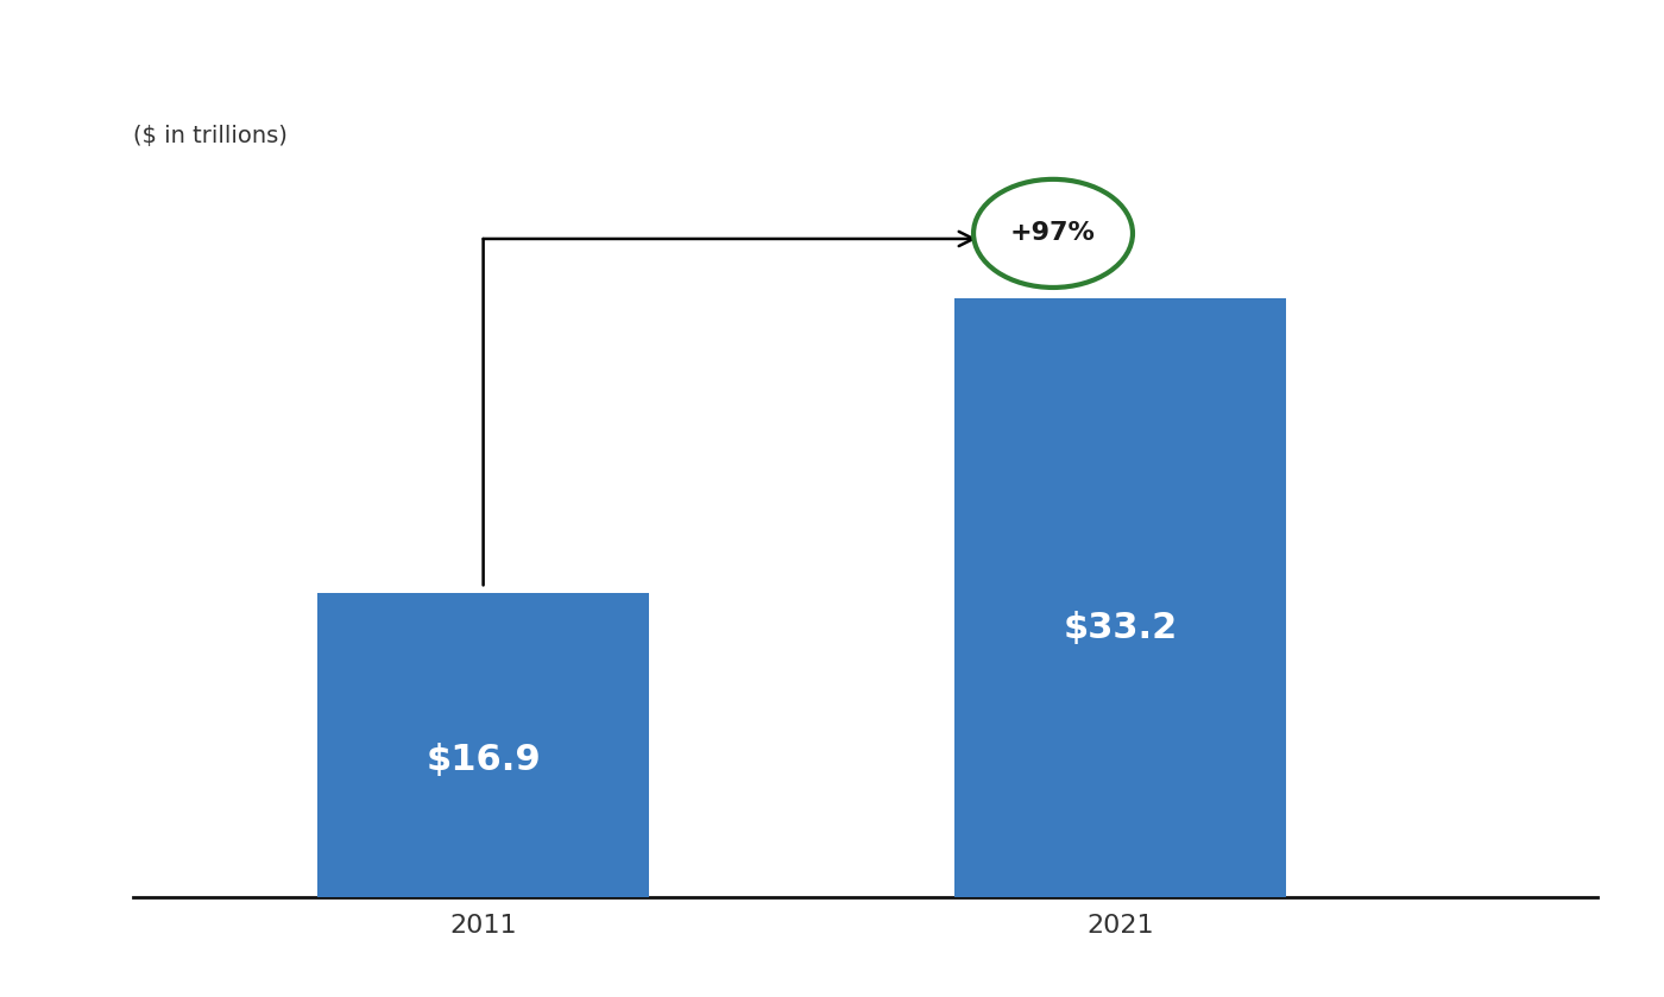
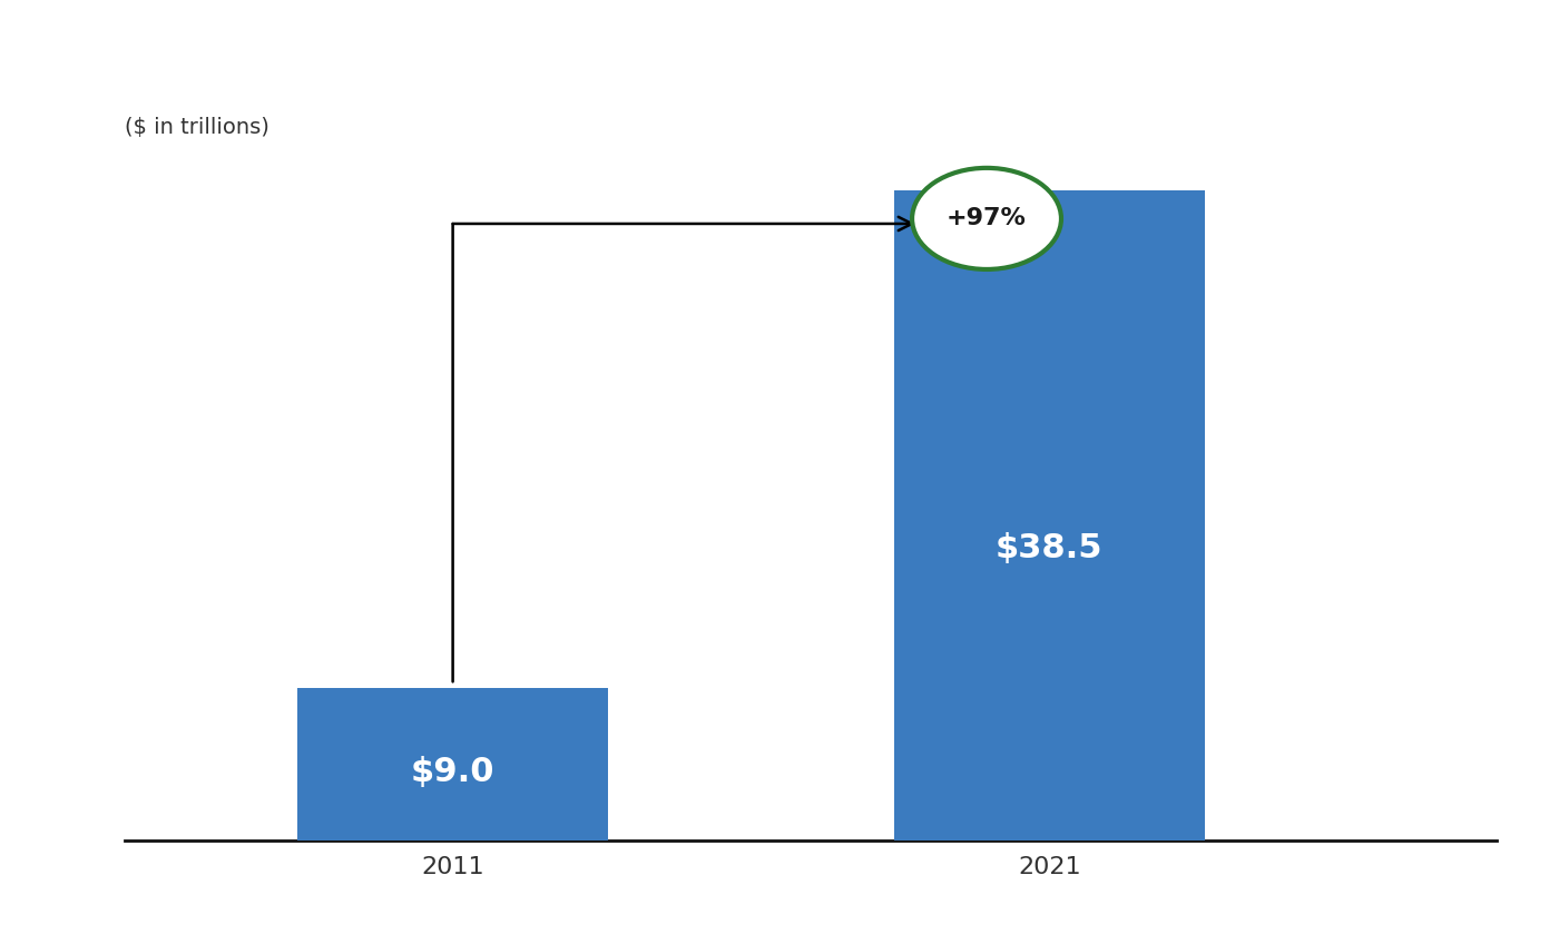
2011: $16.9 -> $9.0
2021: $33.2 -> $38.5
